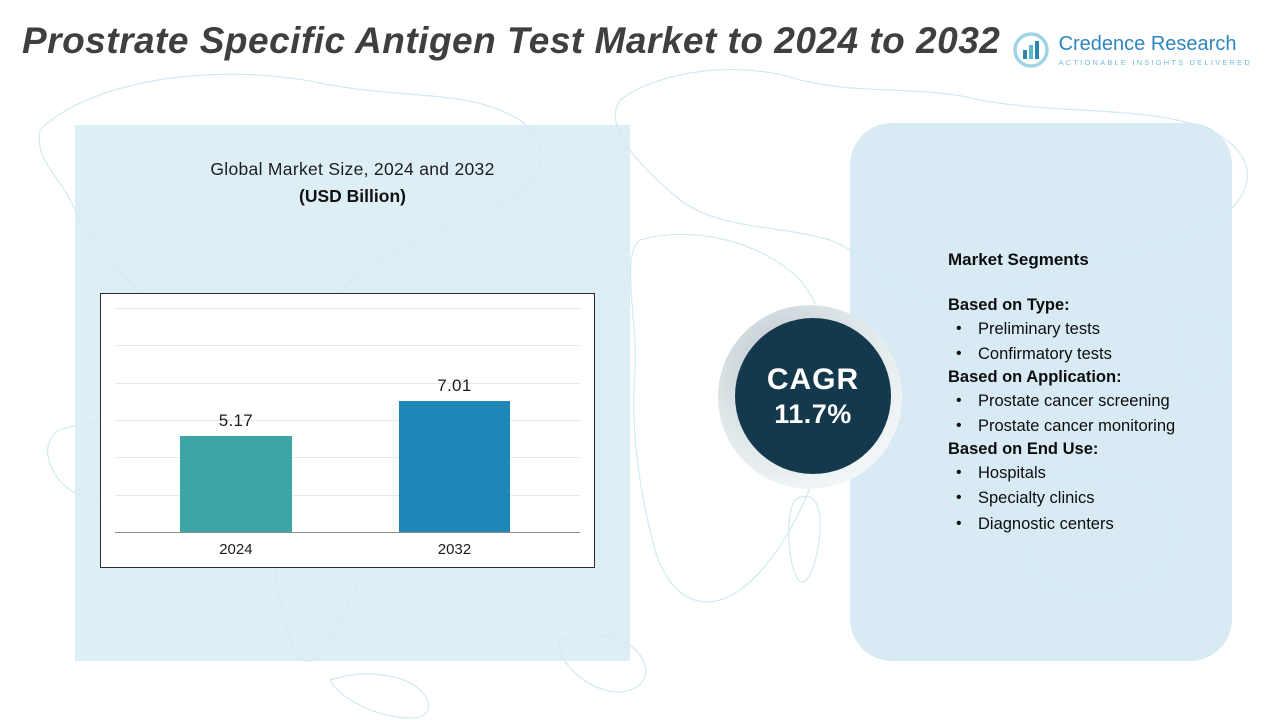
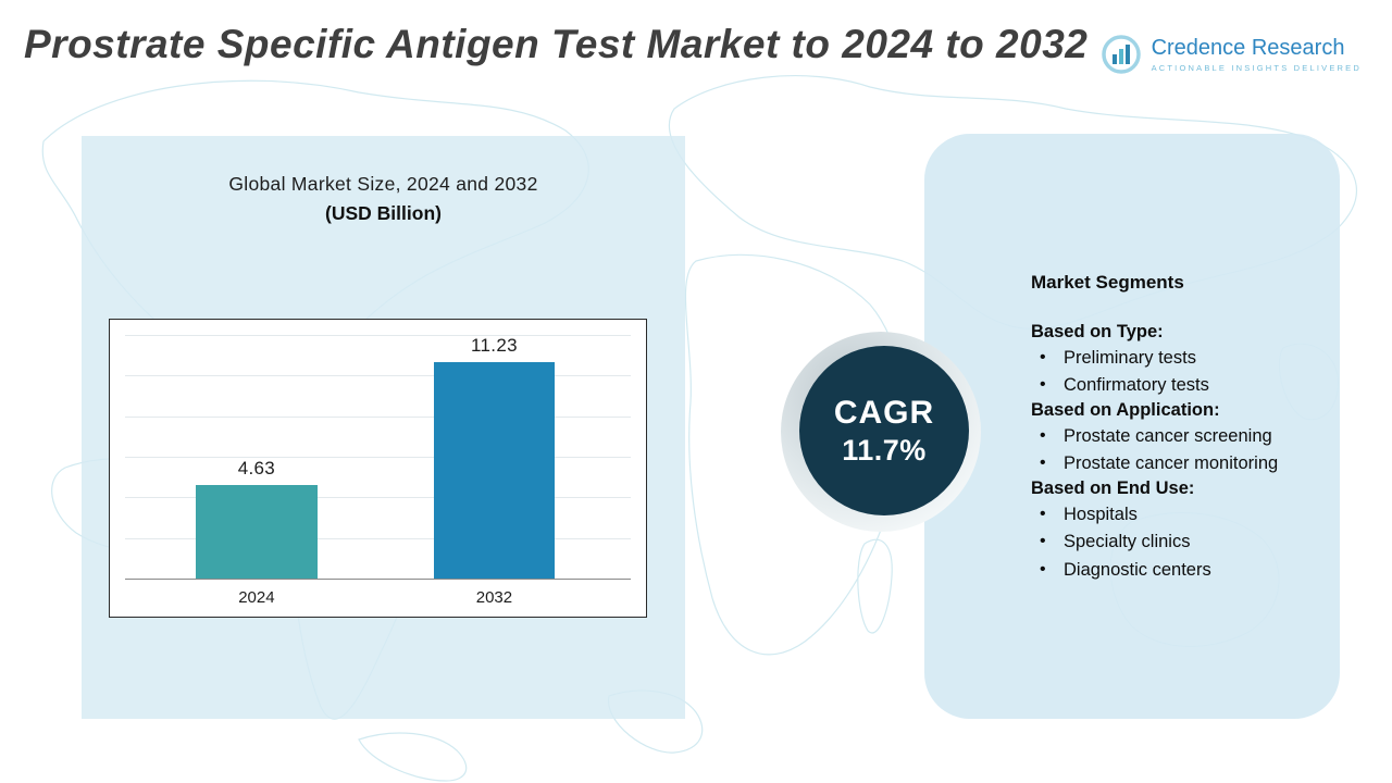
2024: 5.17 -> 4.63
2032: 7.01 -> 11.23
